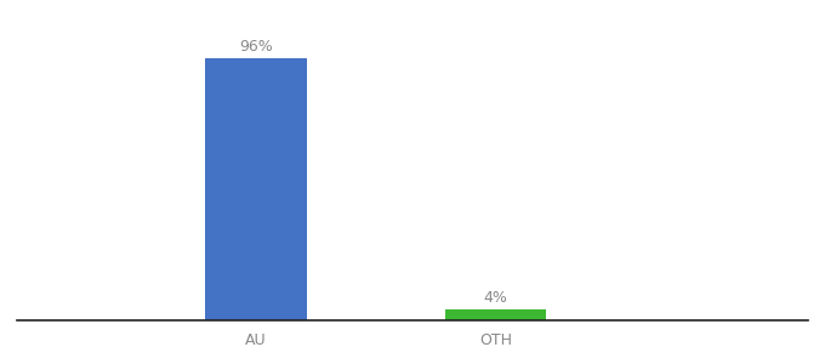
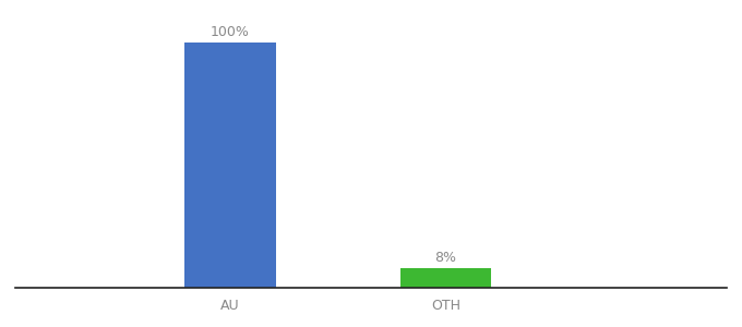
AU: 96% -> 100%
OTH: 4% -> 8%
